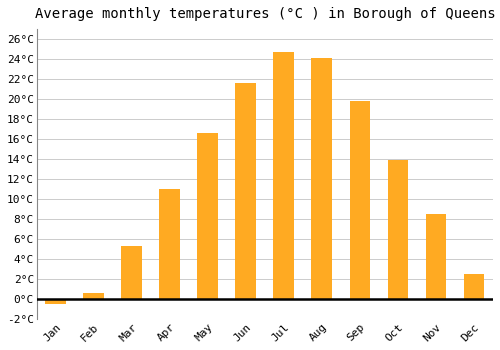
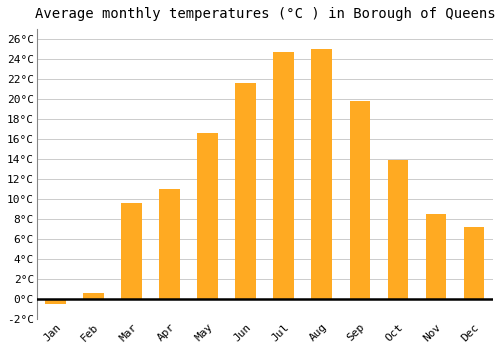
Mar: 5.3°C -> 9.6°C
Aug: 24.1°C -> 25.0°C
Dec: 2.5°C -> 7.2°C
